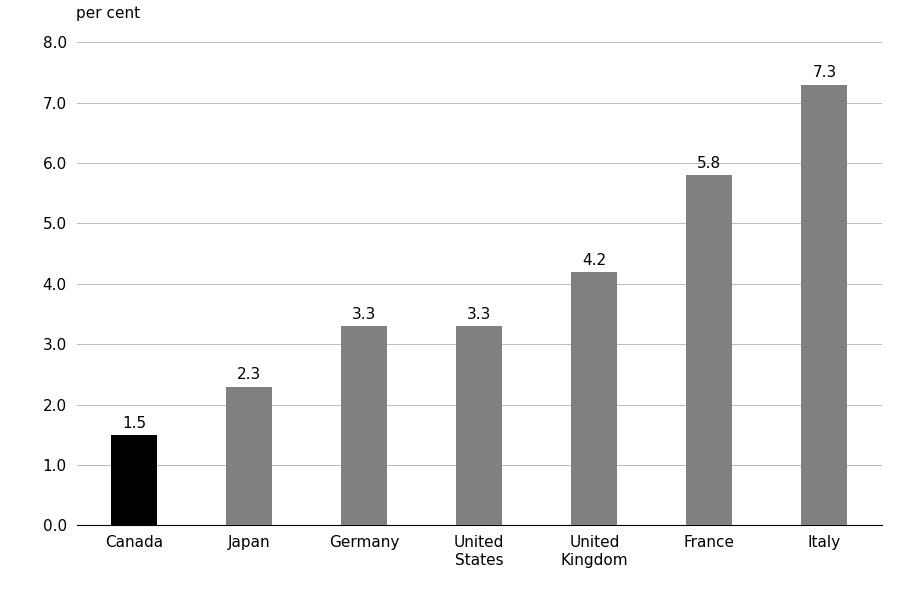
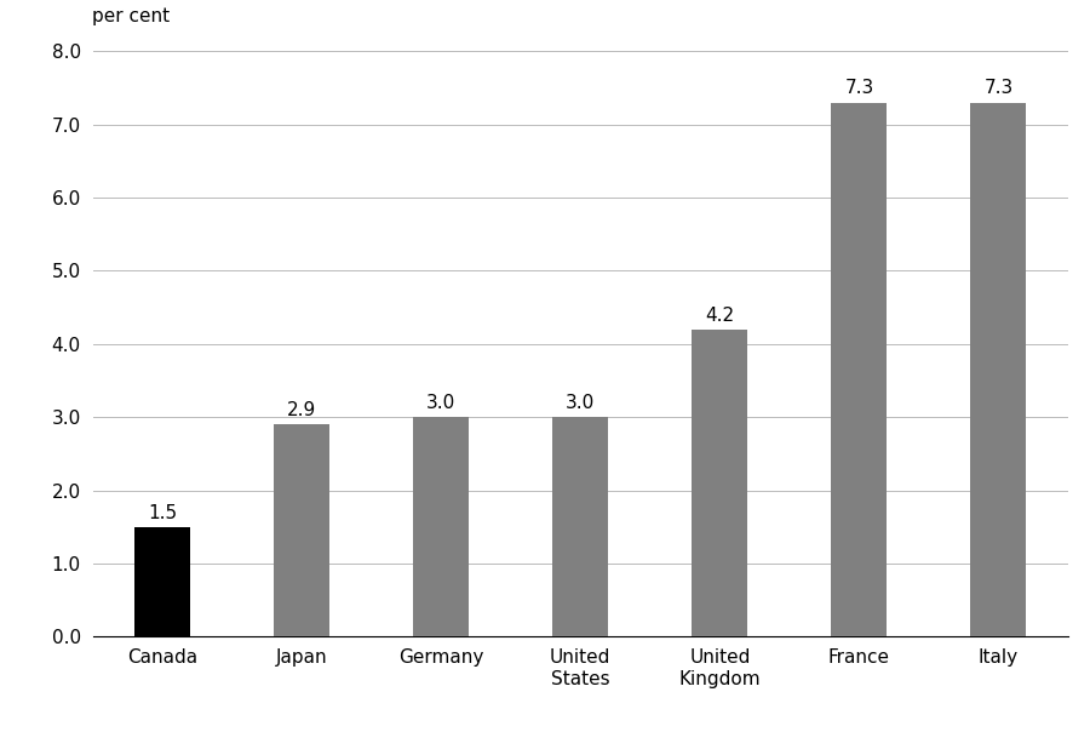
Japan: 2.3 -> 2.9
Germany: 3.3 -> 3.0
United States: 3.3 -> 3.0
France: 5.8 -> 7.3
